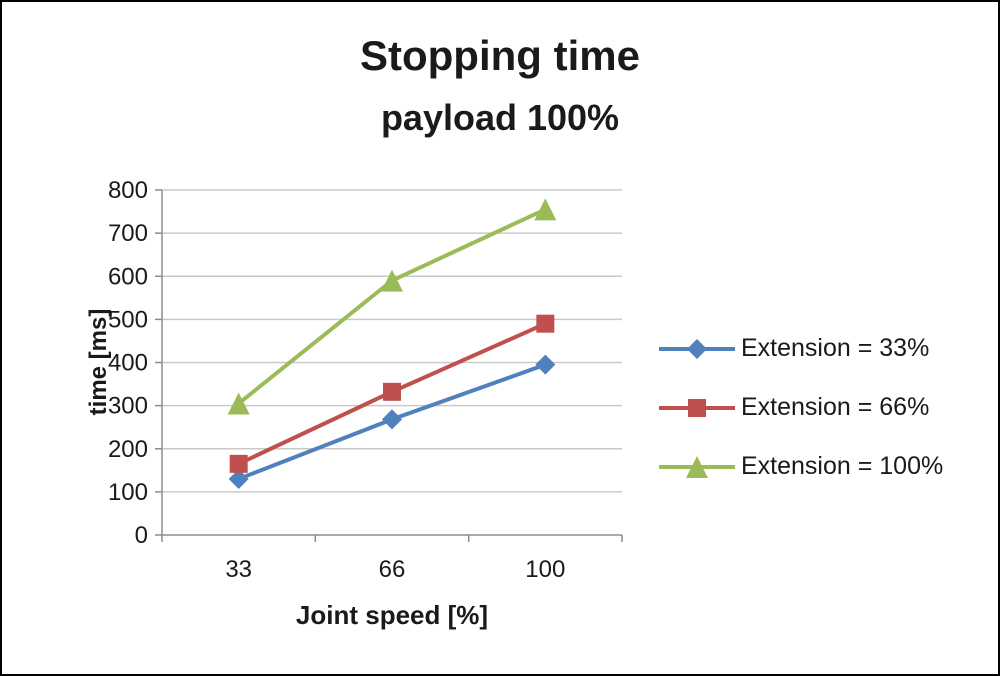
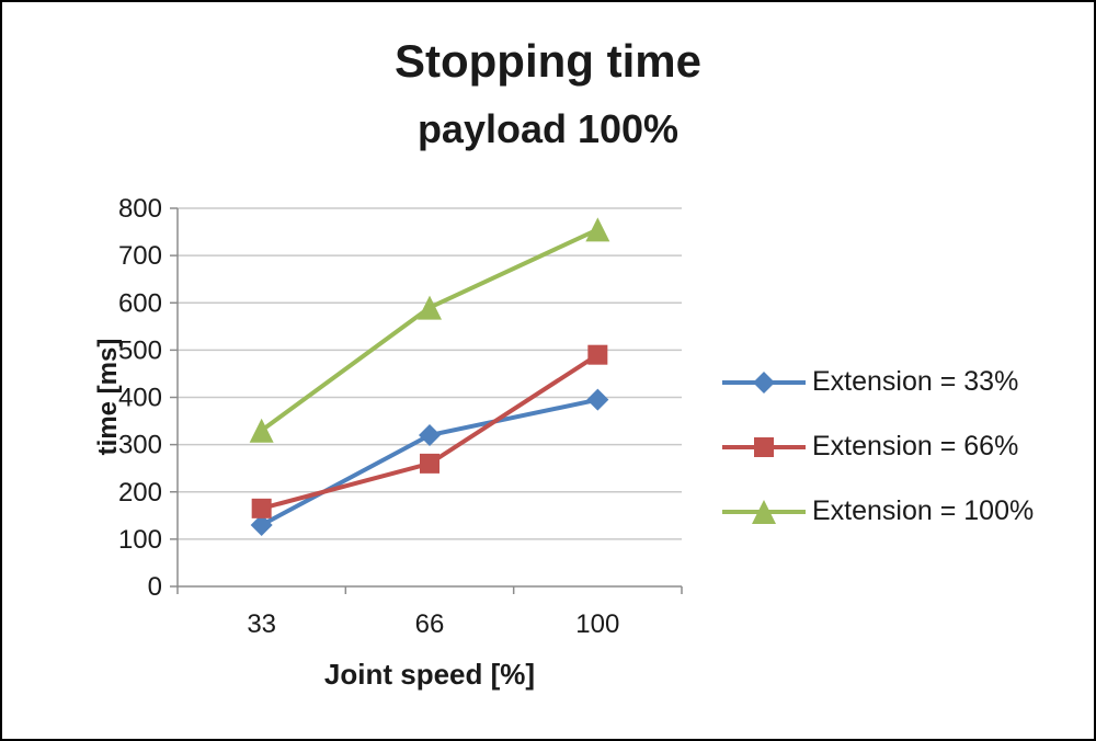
Extension = 100%/33: 300 -> 330
Extension = 33%/66: 270 -> 320
Extension = 66%/66: 330 -> 260
